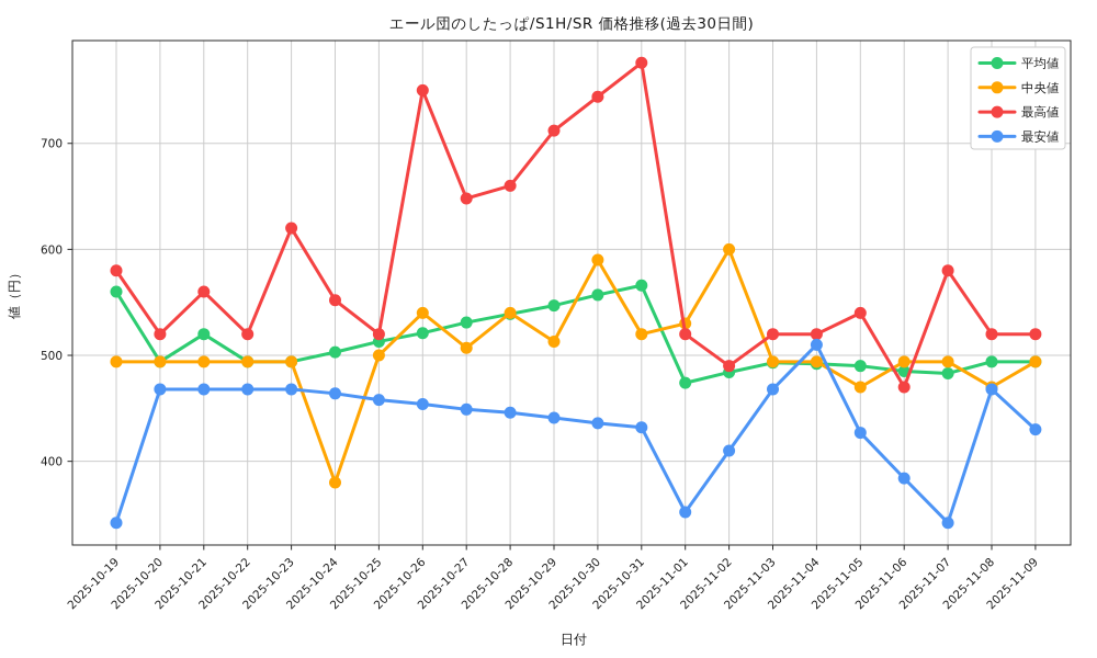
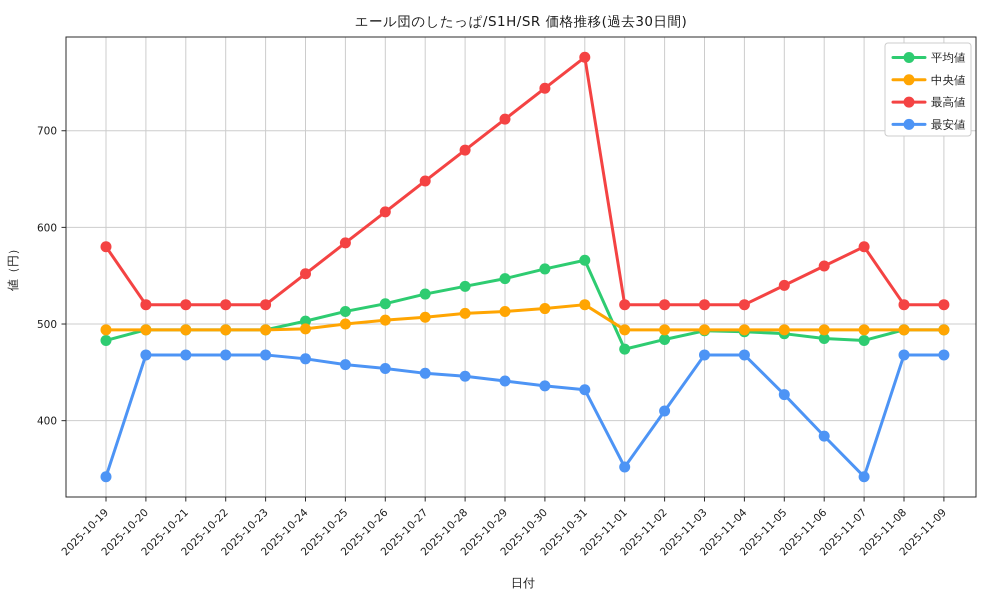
平均値/2025-10-19: 560 -> 480
平均値/2025-10-21: 520 -> 490
最高値/2025-10-21: 560 -> 520
最高値/2025-10-23: 620 -> 520
中央値/2025-10-24: 380 -> 500
最高値/2025-10-25: 520 -> 580
中央値/2025-10-26: 540 -> 500
最高値/2025-10-26: 750 -> 620
中央値/2025-10-28: 540 -> 510
最高値/2025-10-28: 660 -> 680
中央値/2025-10-30: 590 -> 520
中央値/2025-11-01: 530 -> 490
中央値/2025-11-02: 600 -> 490
最高値/2025-11-02: 490 -> 520
最安値/2025-11-04: 510 -> 470
中央値/2025-11-05: 470 -> 490
最高値/2025-11-06: 470 -> 560
中央値/2025-11-08: 470 -> 490
最安値/2025-11-09: 430 -> 470
